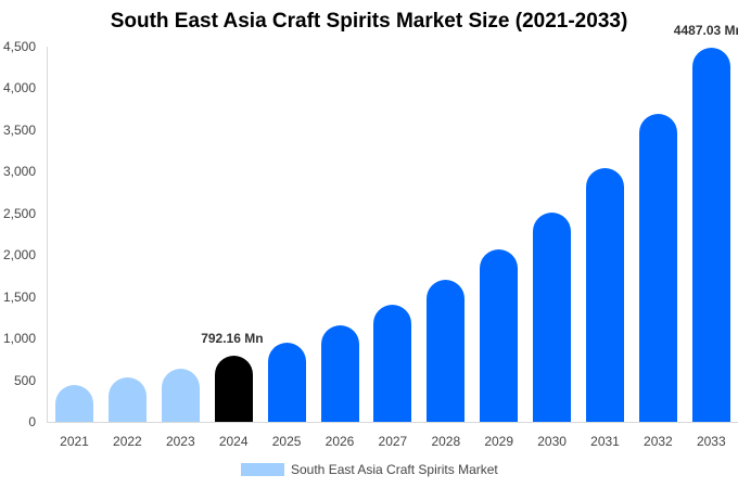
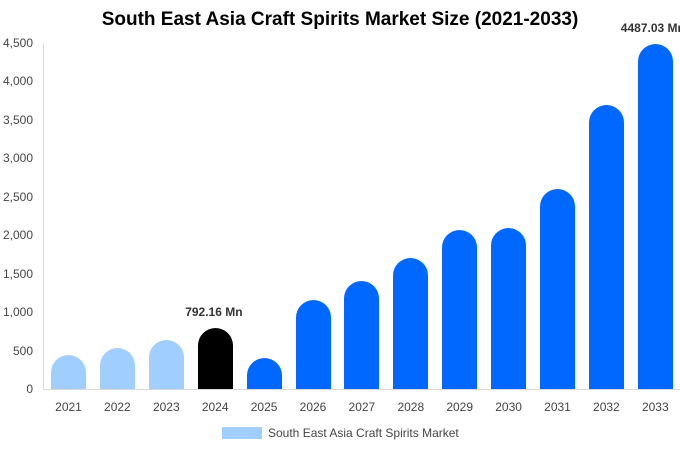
2025: 1000 -> 400
2030: 2500 -> 2100
2031: 3000 -> 2600
